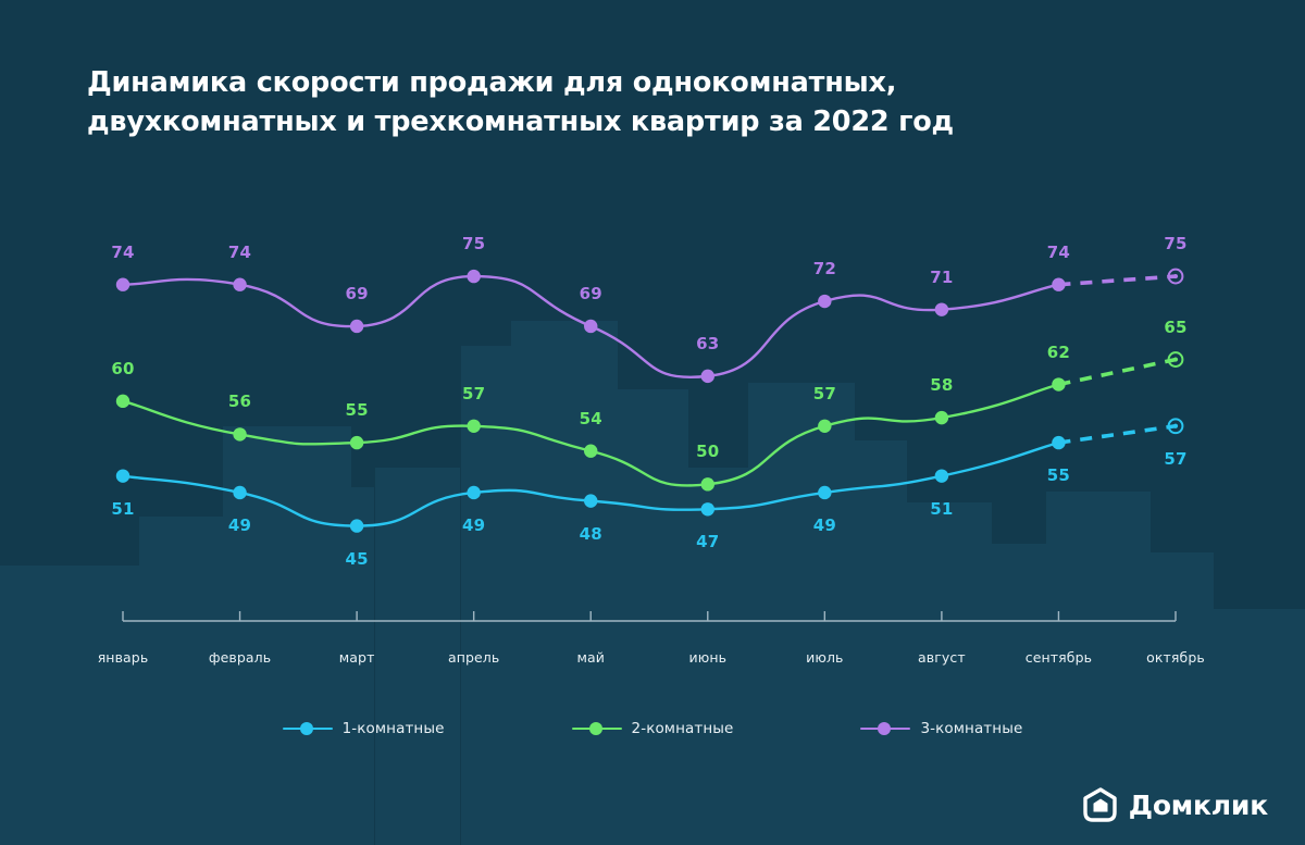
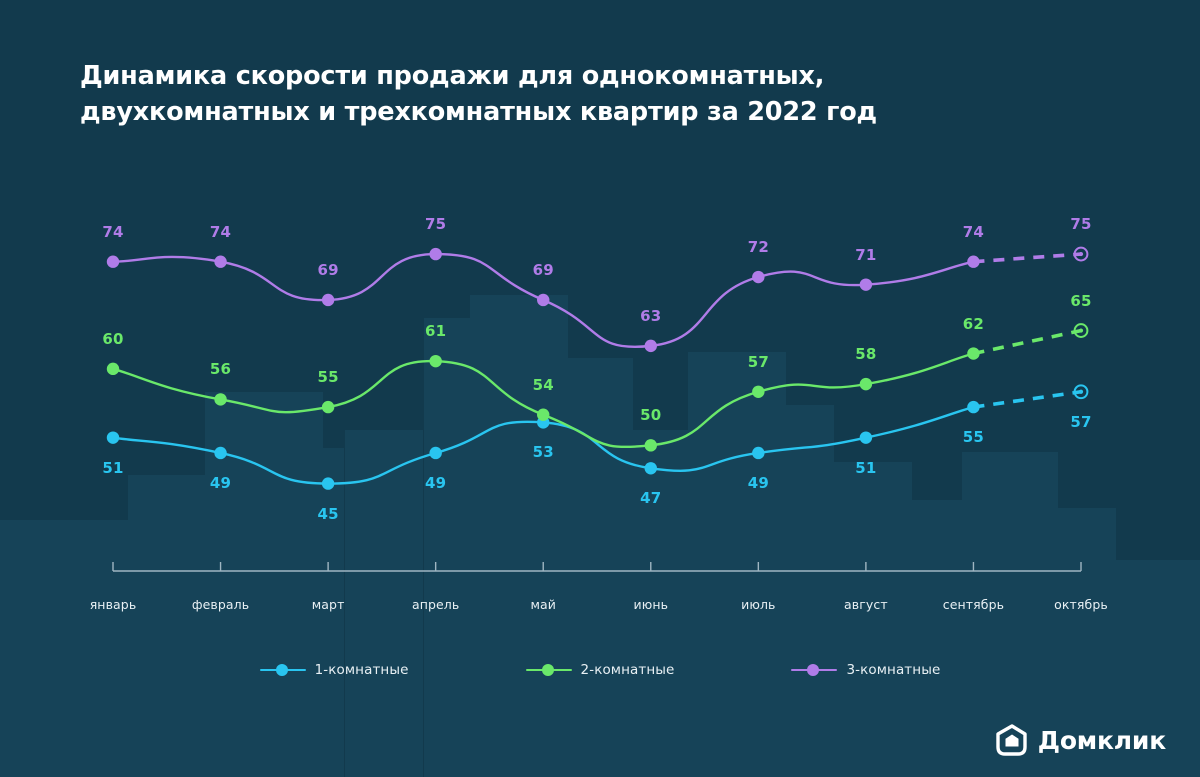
2-комнатные/апрель: 57 -> 61
1-комнатные/май: 48 -> 53
